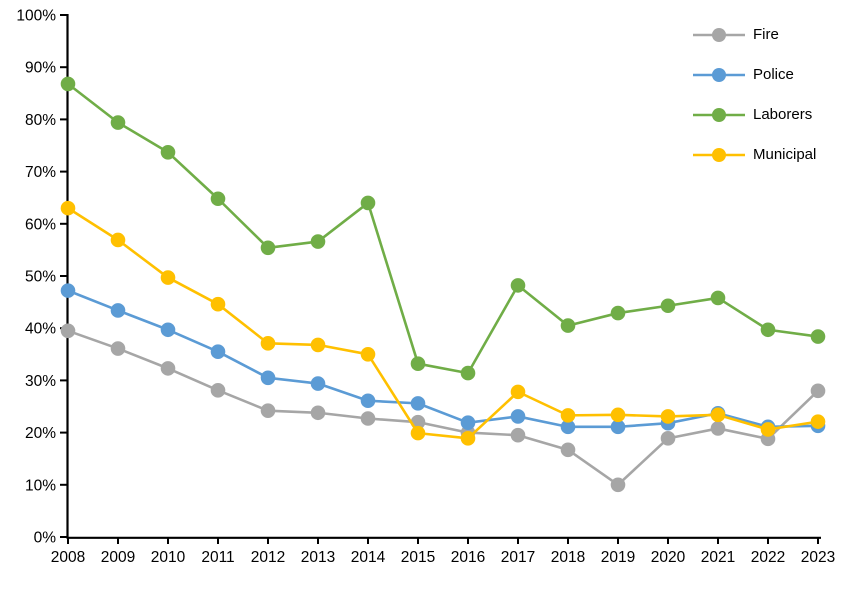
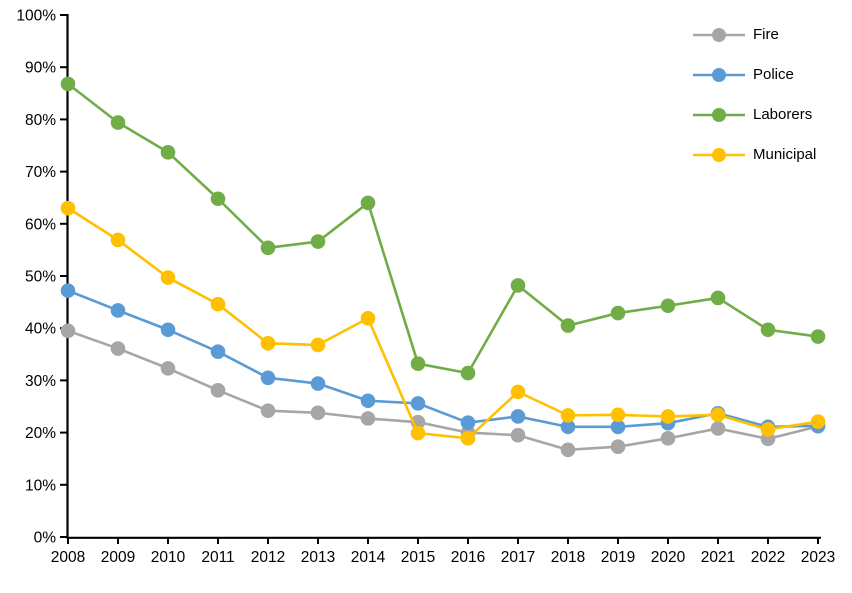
Municipal/2014: 35% -> 42%
Fire/2019: 10% -> 17%
Fire/2023: 28% -> 21%
